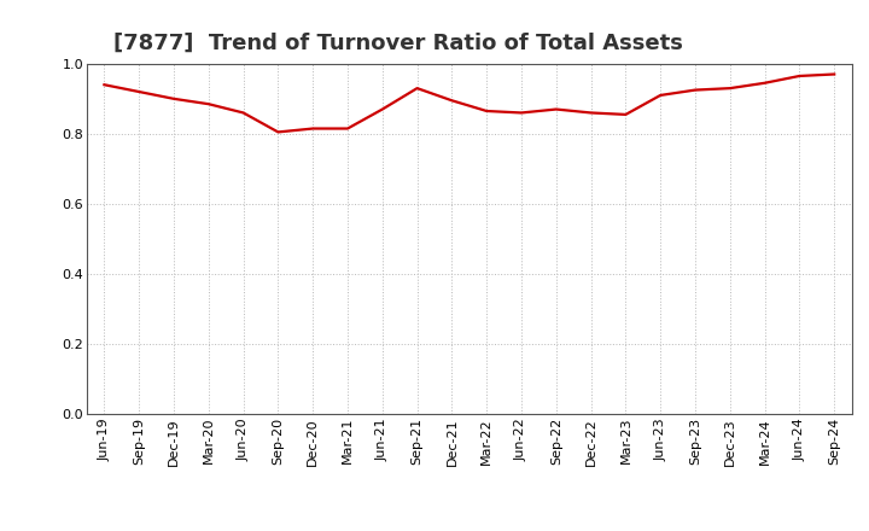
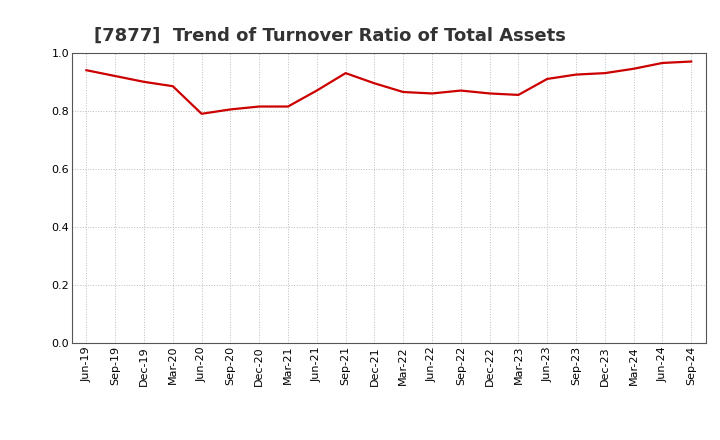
Jun-20: 0.860 -> 0.790
